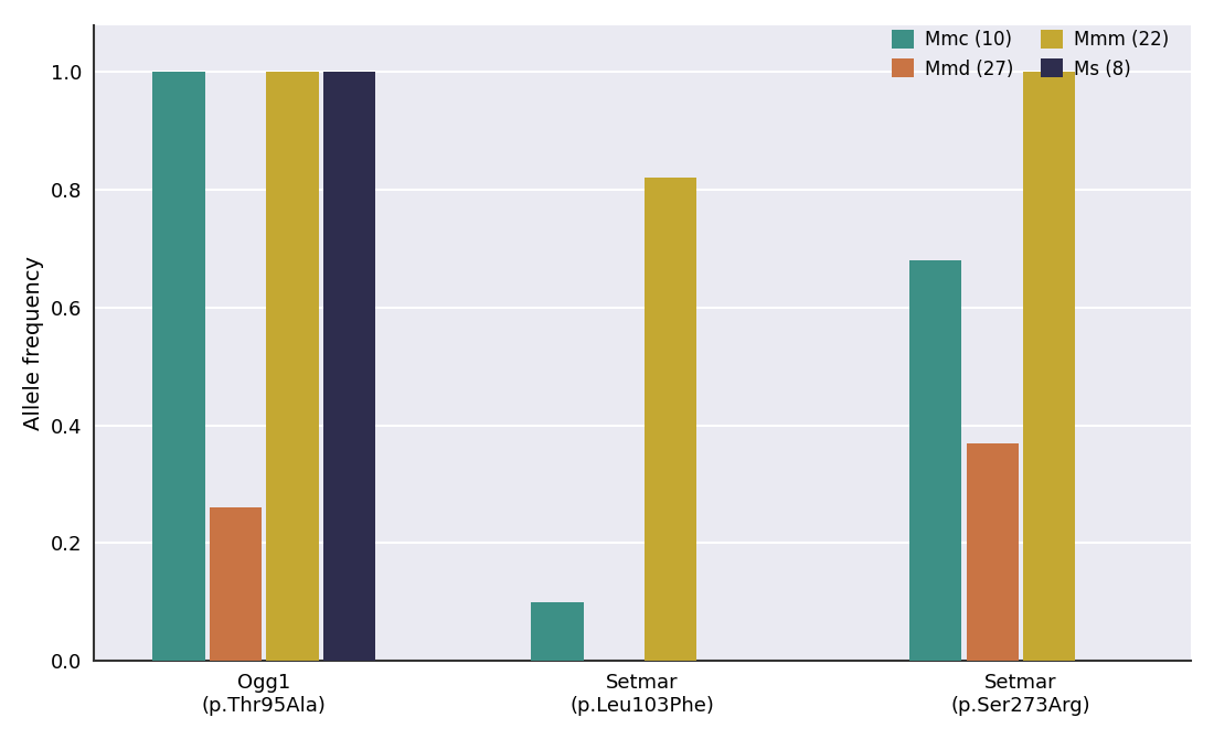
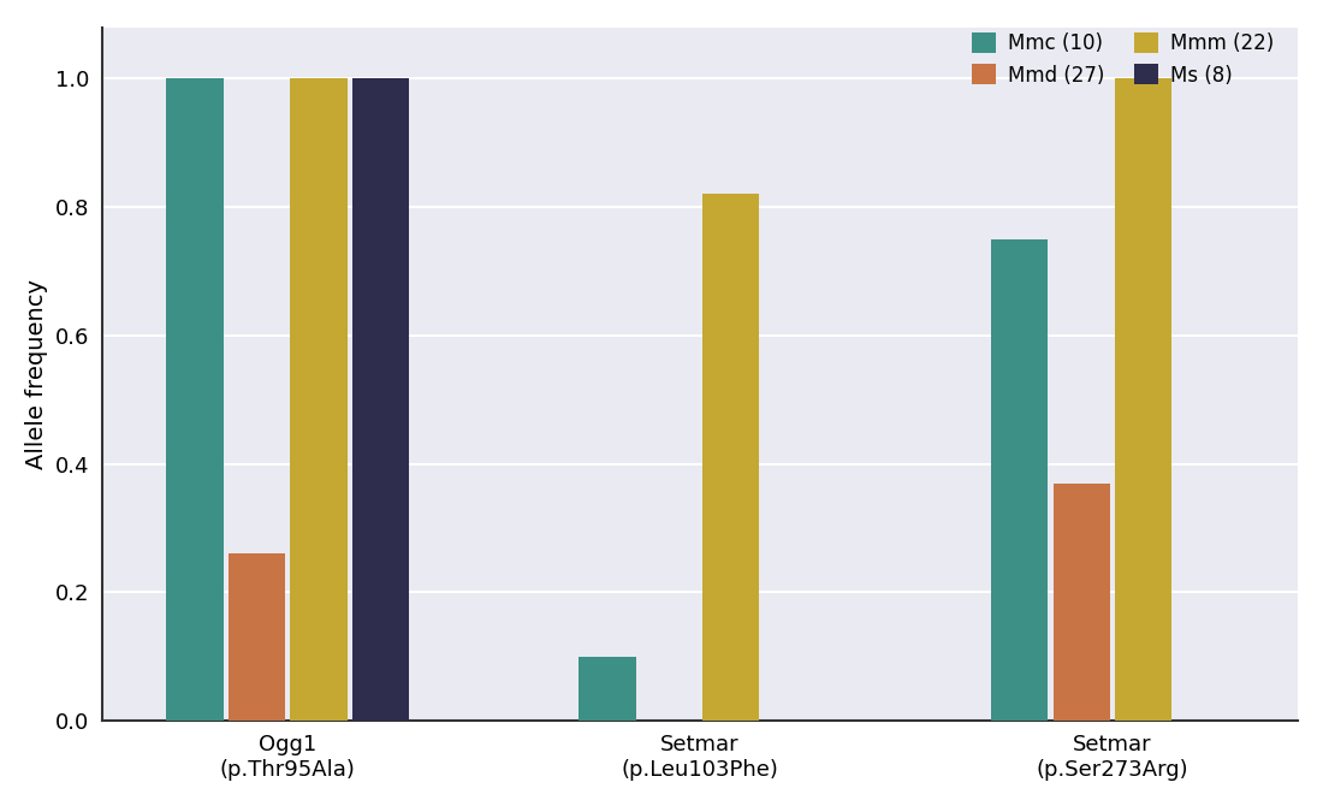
Mmc (10)/Setmar (p.Ser273Arg): 0.68 -> 0.75
